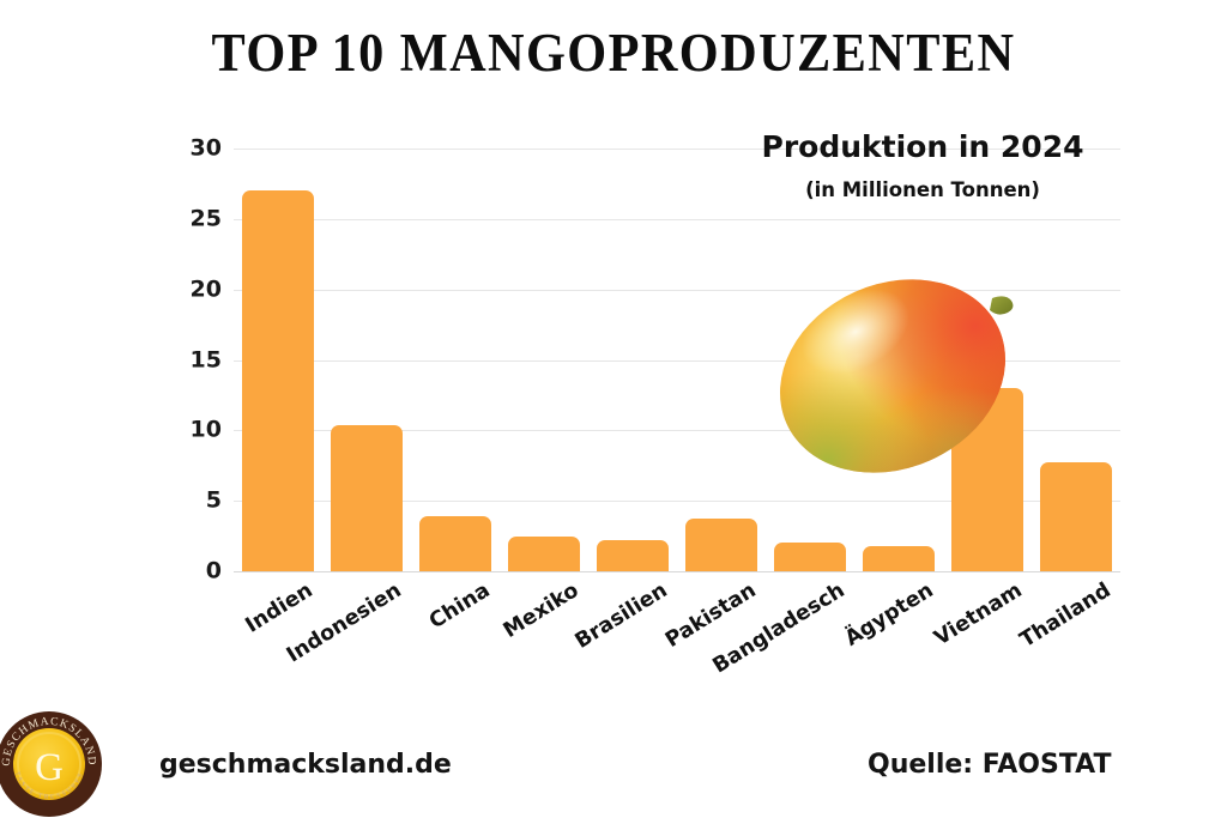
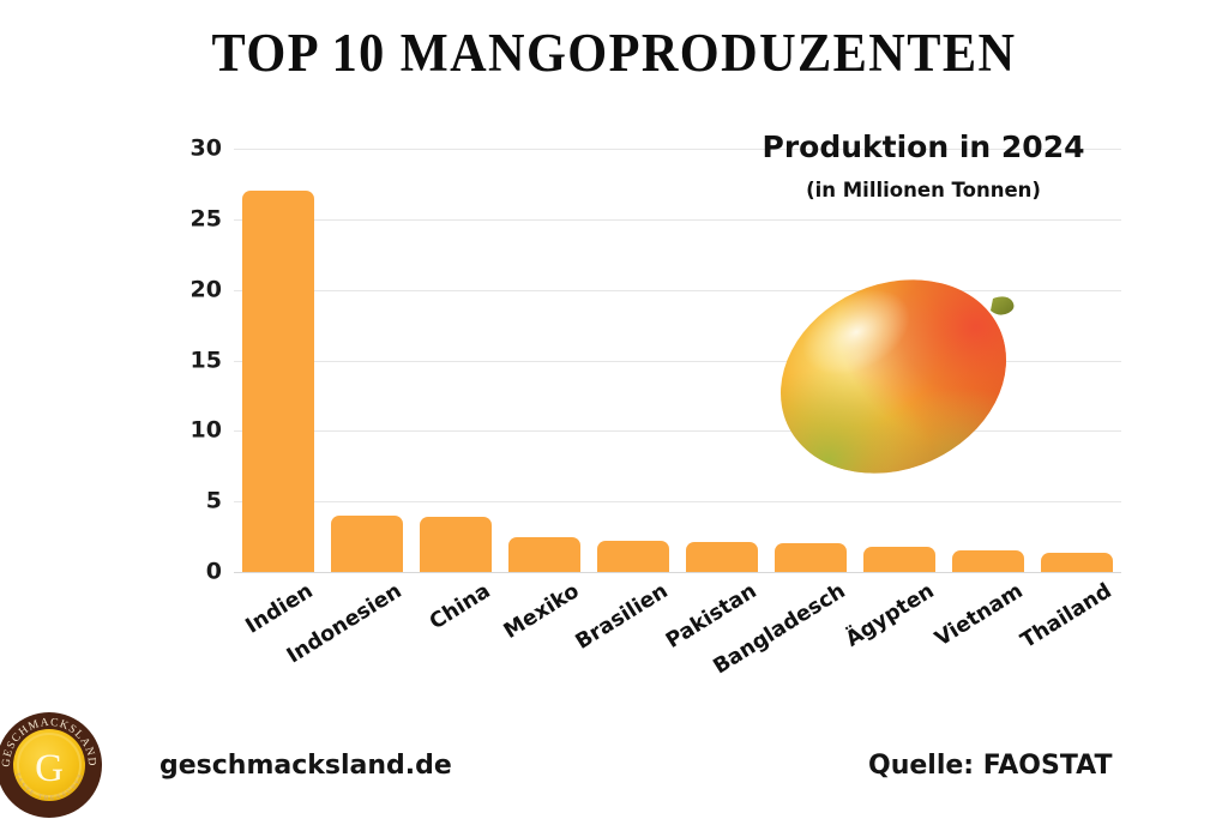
Indonesien: 10.4 -> 4.0
Pakistan: 3.7 -> 2.1
Vietnam: 13.0 -> 1.5
Thailand: 7.7 -> 1.4
